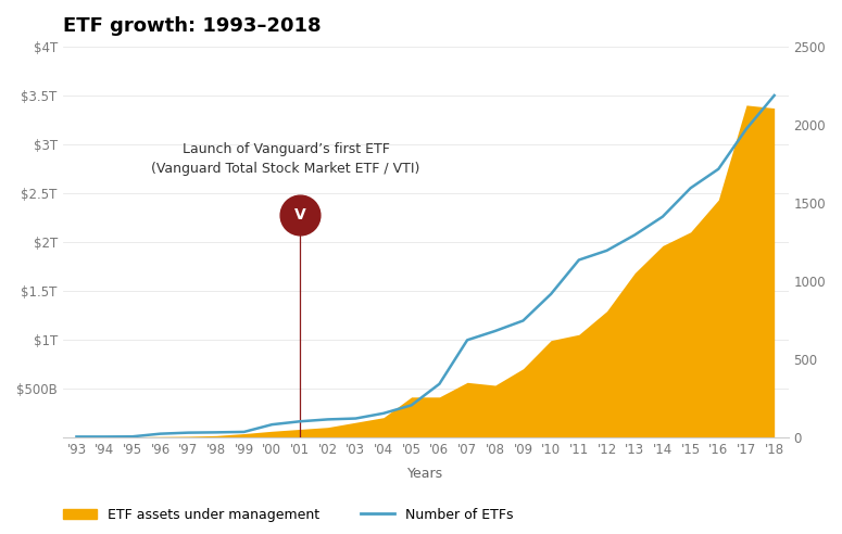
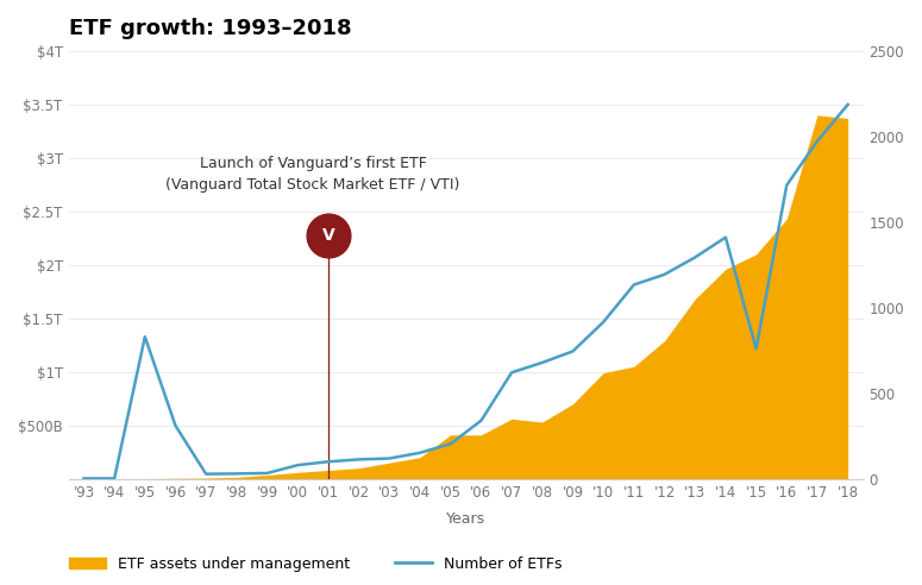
Number of ETFs/'95: 0 -> 830
Number of ETFs/'96: 20 -> 310
Number of ETFs/'15: 1590 -> 760
